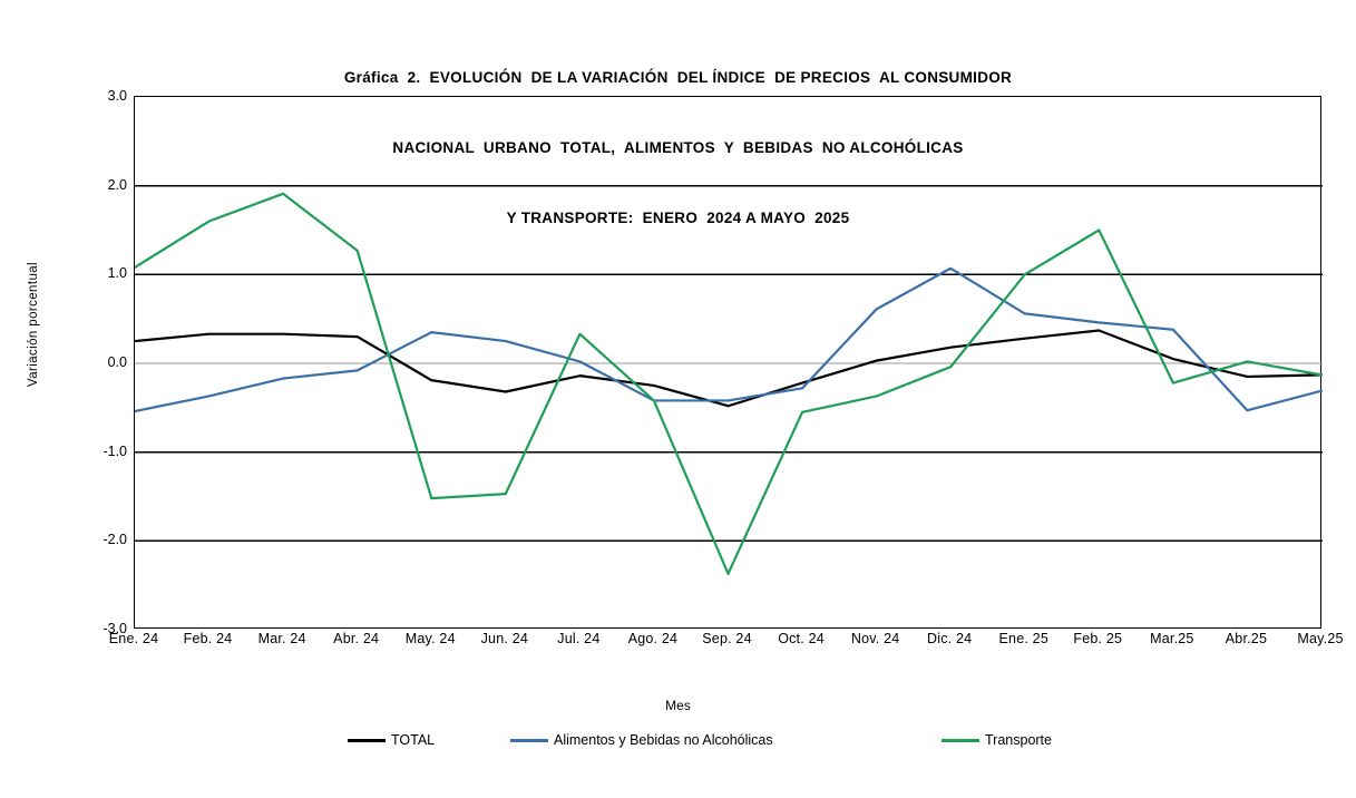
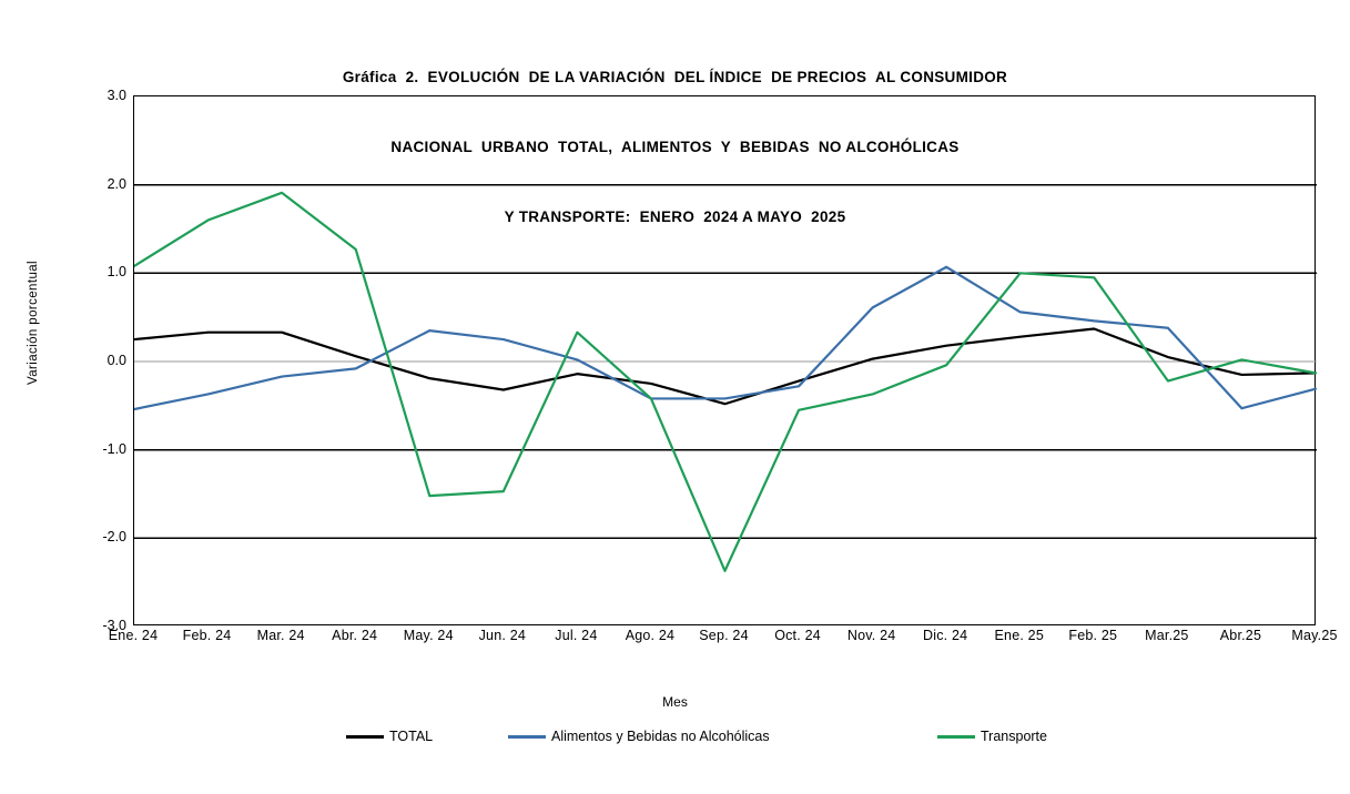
TOTAL/Abr. 24: 0.3 -> 0.1
Transporte/Feb. 25: 1.5 -> 0.9
